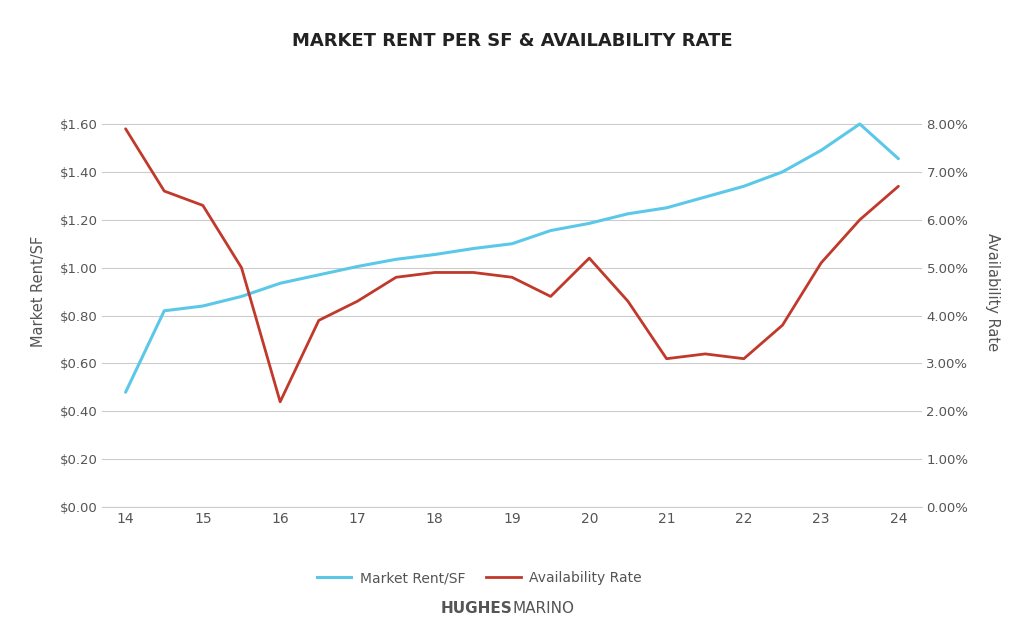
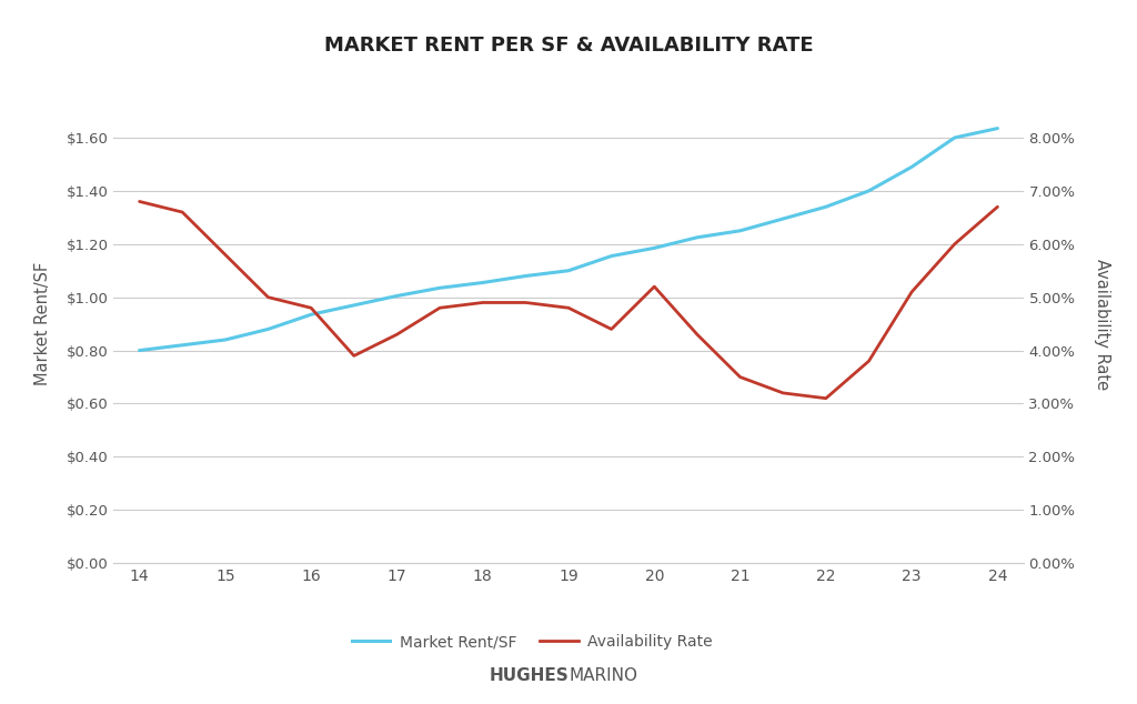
Market Rent/SF/14: $0.480 -> $0.800
Availability Rate/14: 7.9% -> 6.8%
Availability Rate/15: 6.3% -> 5.8%
Availability Rate/16: 2.2% -> 4.8%
Availability Rate/21: 3.1% -> 3.5%
Market Rent/SF/24: $1.455 -> $1.635
